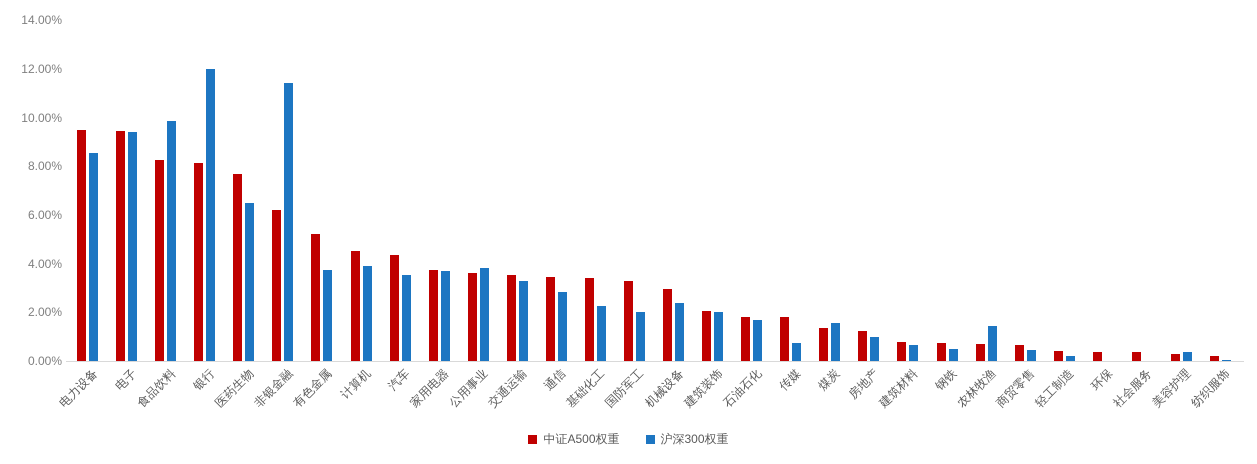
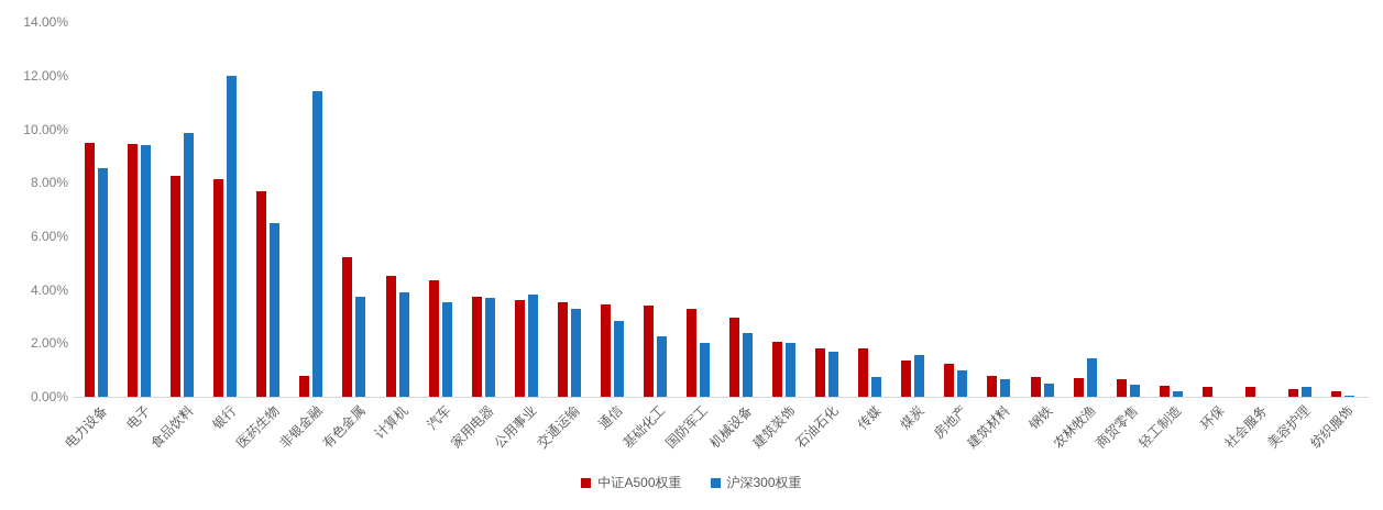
中证A500权重/非银金融: 6.2% -> 0.8%
